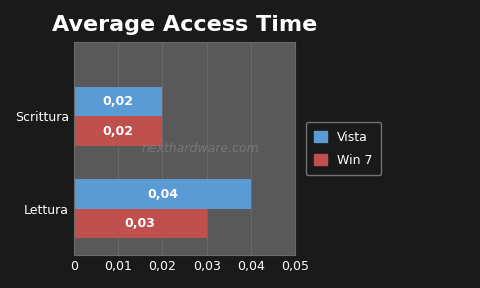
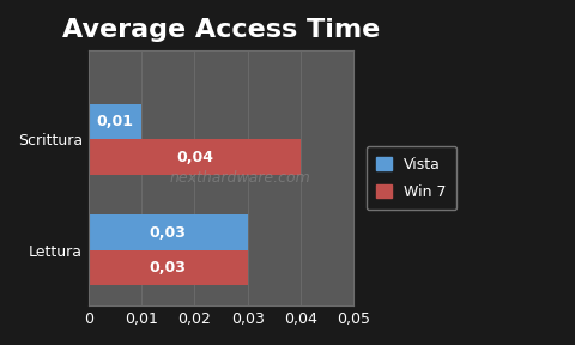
Vista/Scrittura: 0,02 -> 0,01
Win 7/Scrittura: 0,02 -> 0,04
Vista/Lettura: 0,04 -> 0,03
